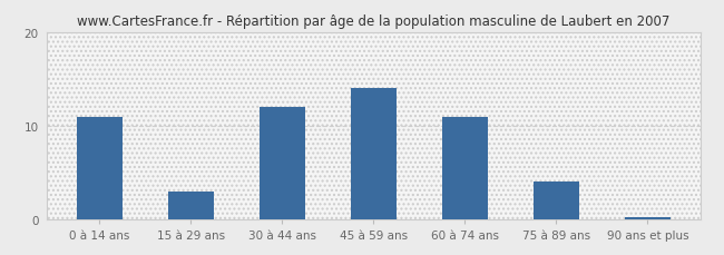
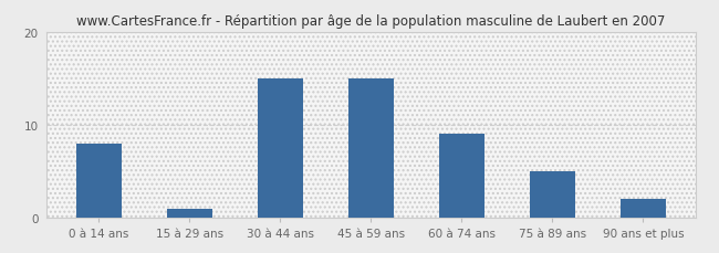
0 à 14 ans: 11.0 -> 8.0
15 à 29 ans: 3.0 -> 1.0
30 à 44 ans: 12.0 -> 15.0
45 à 59 ans: 14.0 -> 15.0
60 à 74 ans: 11.0 -> 9.0
75 à 89 ans: 4.0 -> 5.0
90 ans et plus: 0.2 -> 2.0
